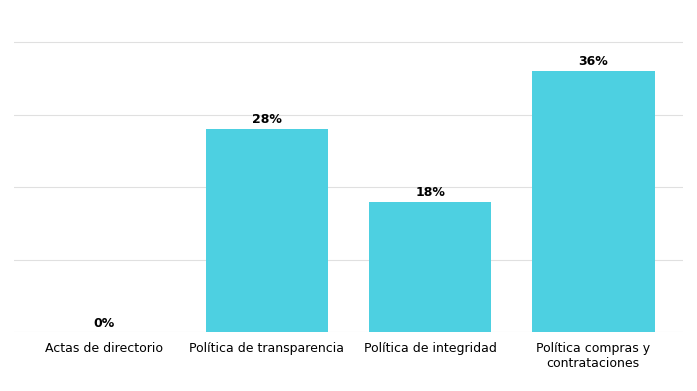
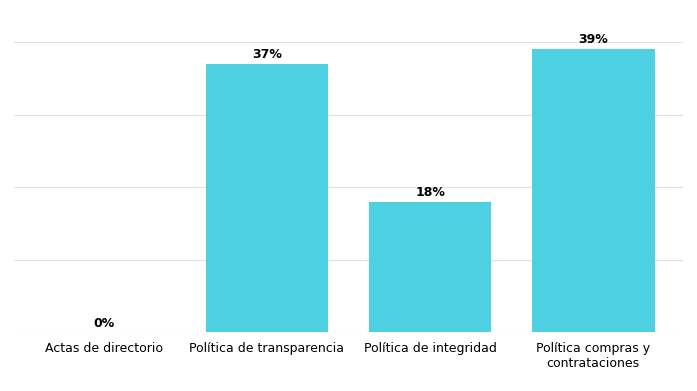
Política de transparencia: 28% -> 37%
Política compras y contrataciones: 36% -> 39%
